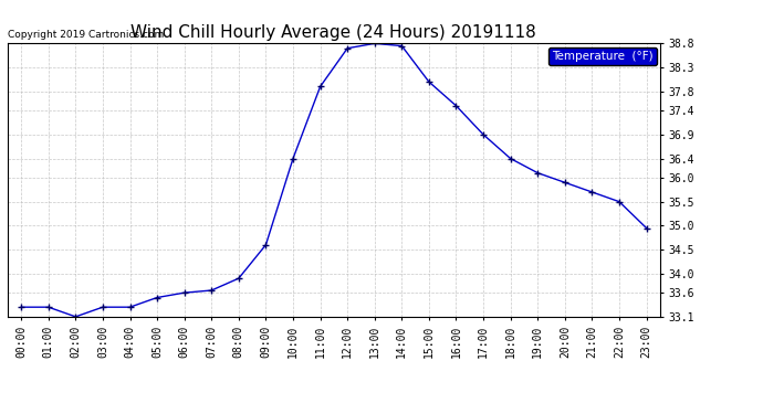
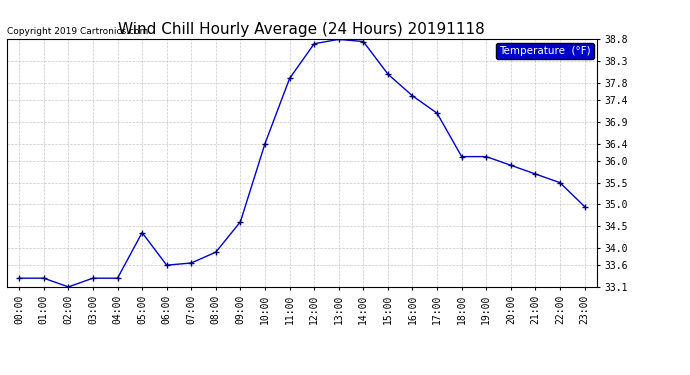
05:00: 33.50 -> 34.35
17:00: 36.90 -> 37.10
18:00: 36.40 -> 36.10
